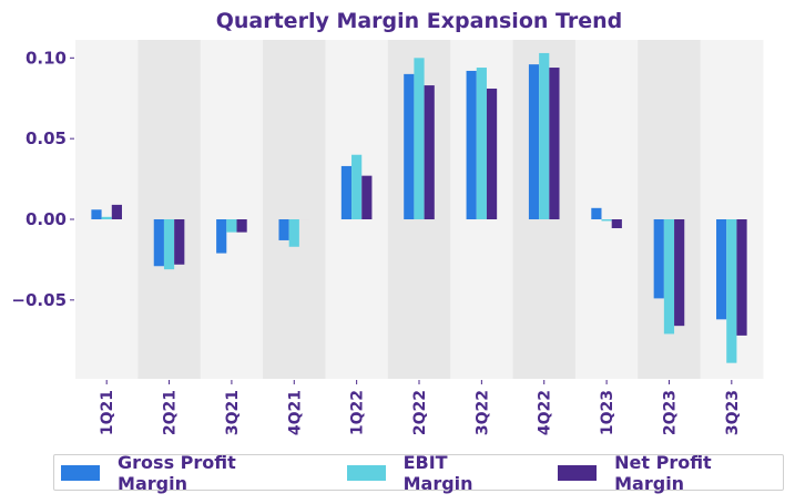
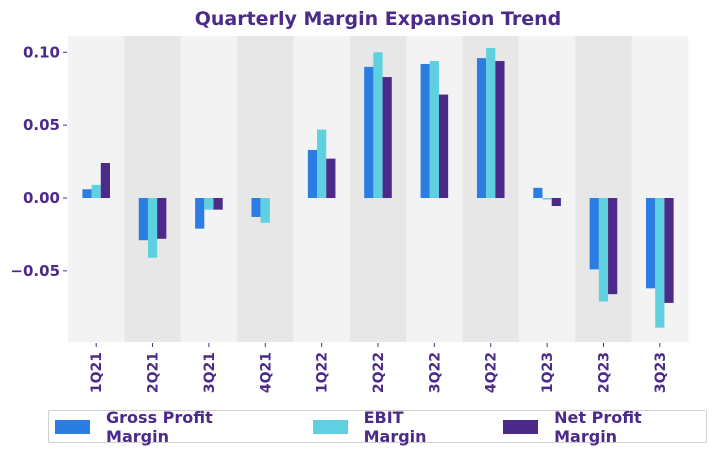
EBIT Margin/1Q21: 0.002 -> 0.009
Net Profit Margin/1Q21: 0.009 -> 0.024
EBIT Margin/2Q21: -0.031 -> -0.041
EBIT Margin/1Q22: 0.040 -> 0.047
Net Profit Margin/3Q22: 0.081 -> 0.071
